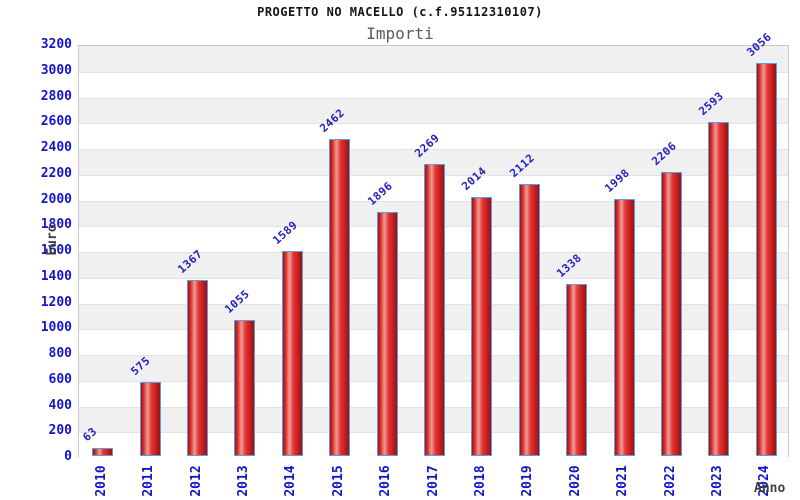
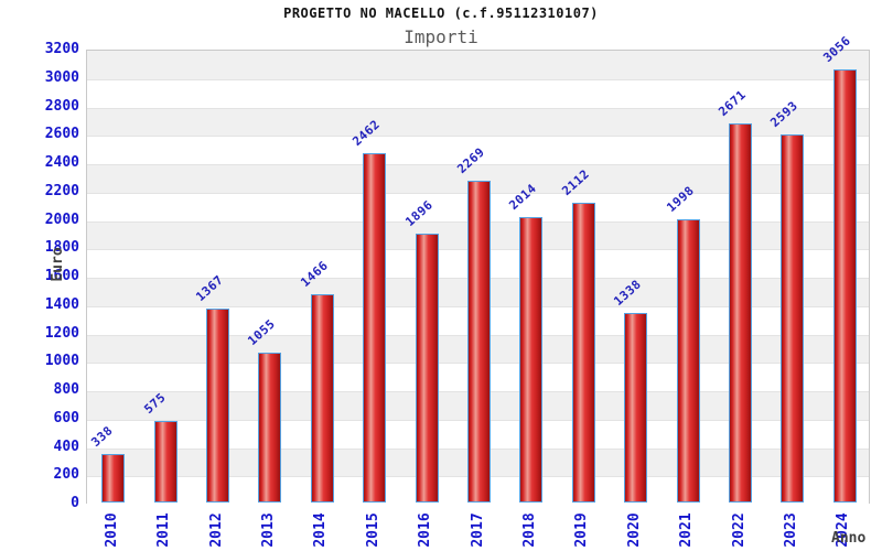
2010: 63 -> 338
2014: 1589 -> 1466
2022: 2206 -> 2671
